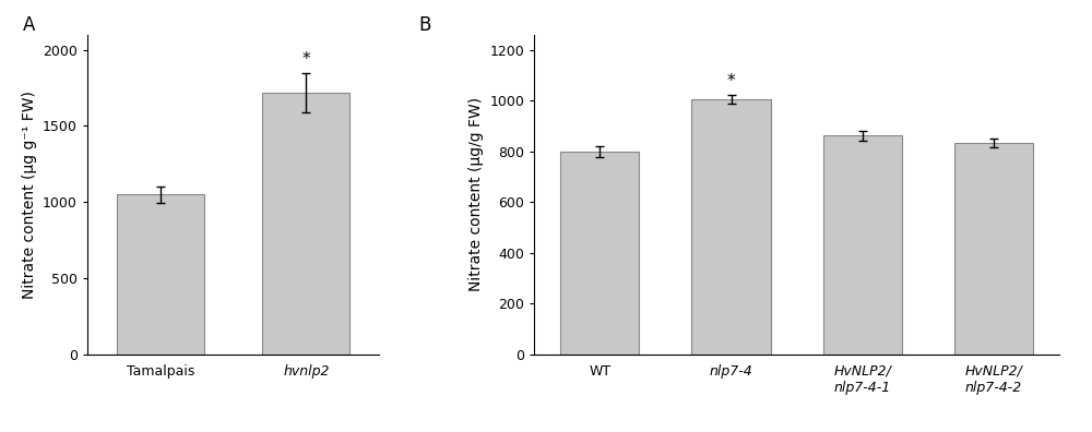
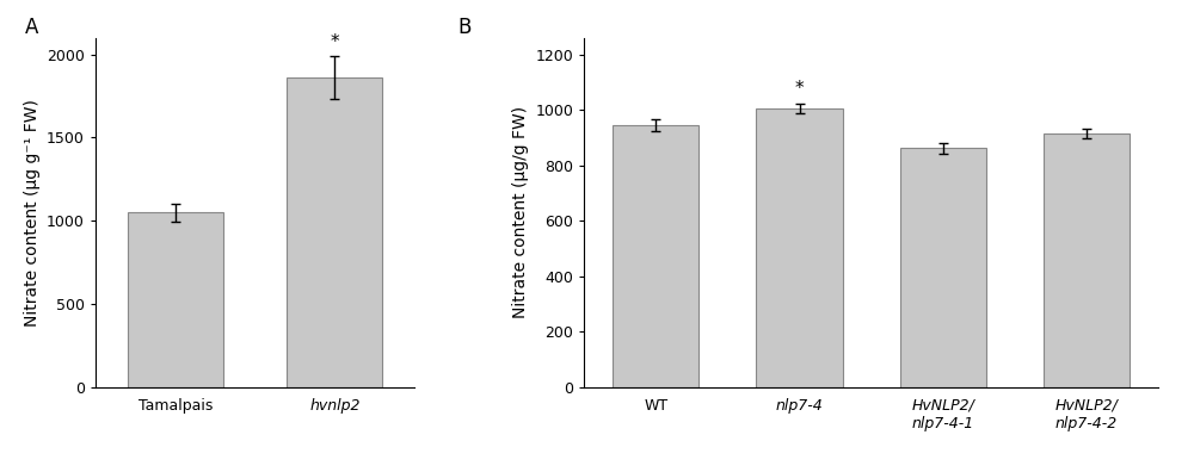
hvnlp2: 1720 -> 1860
WT: 800 -> 945
HvNLP2/ nlp7-4-2: 832 -> 915
